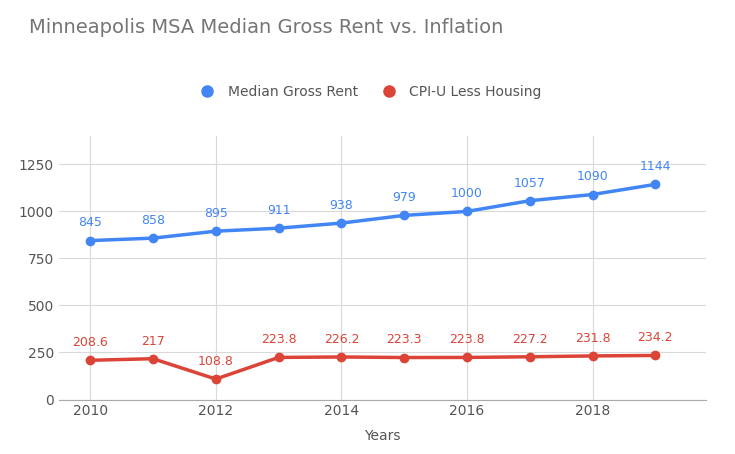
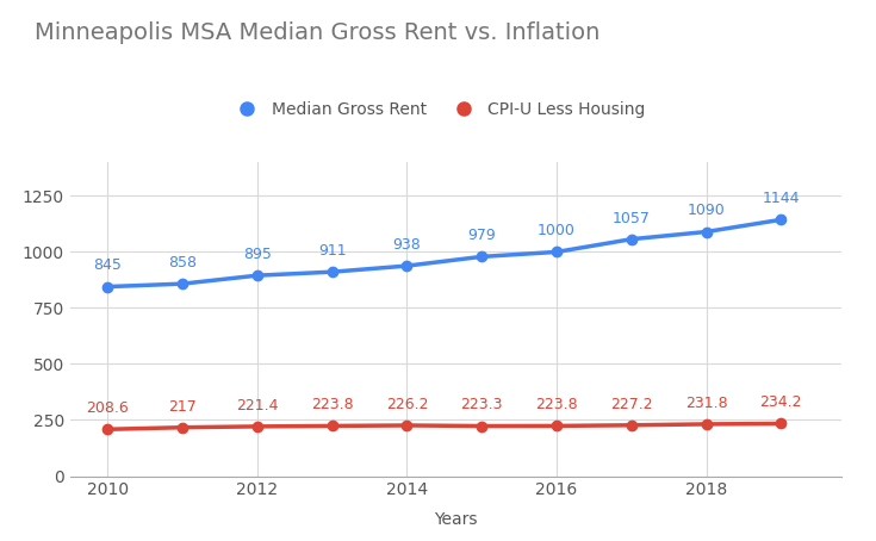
CPI-U Less Housing/2012: 108.8 -> 221.4
